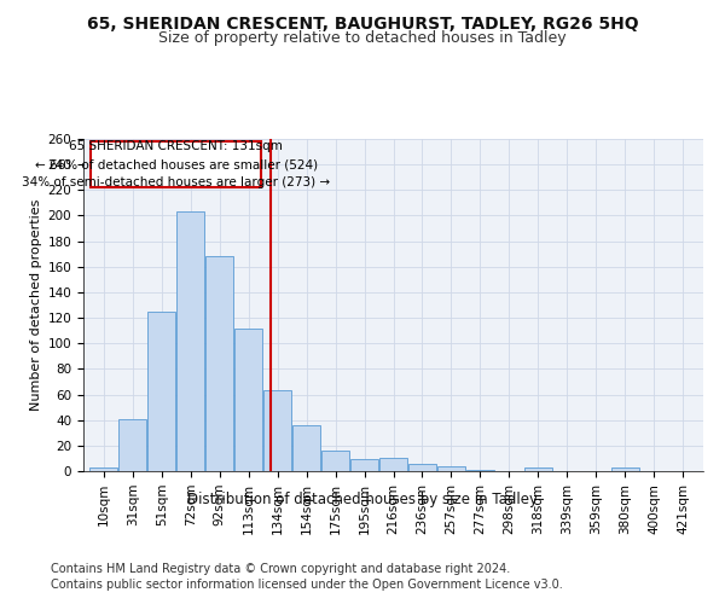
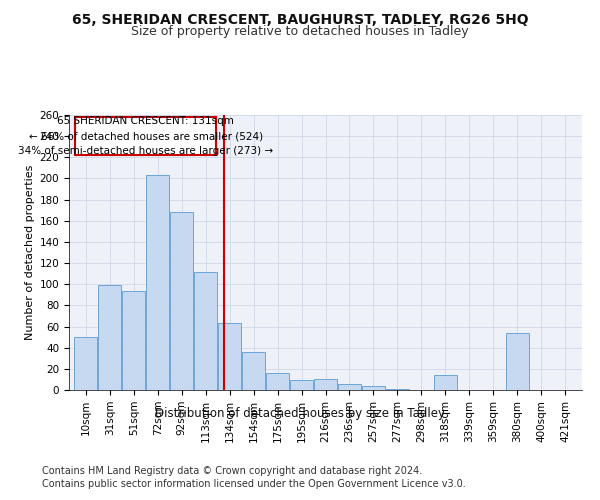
10sqm: 3 -> 50
31sqm: 41 -> 99
51sqm: 125 -> 94
318sqm: 3 -> 14
380sqm: 3 -> 54
